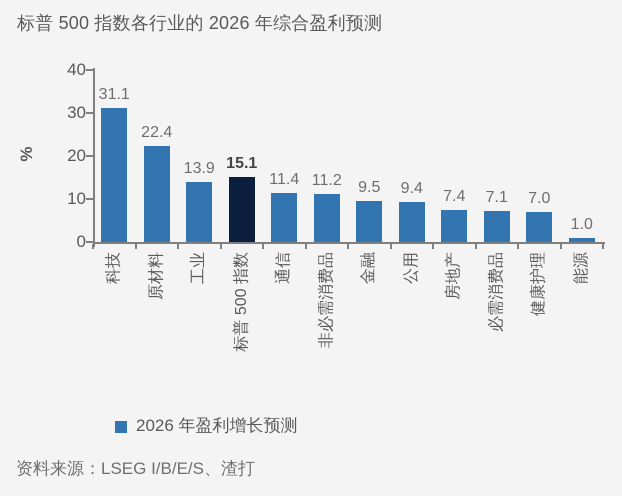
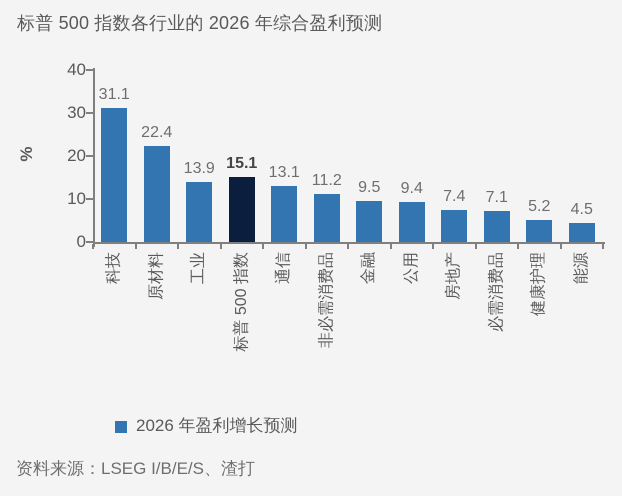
通信: 11.4 -> 13.1
健康护理: 7.0 -> 5.2
能源: 1.0 -> 4.5
